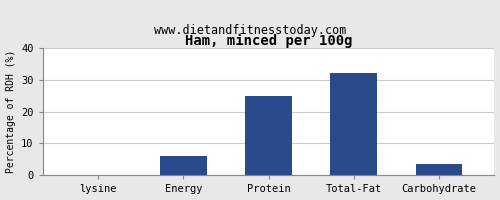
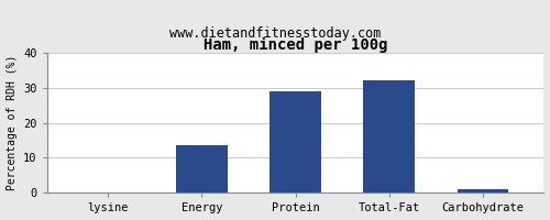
Energy: 6.0 -> 13.5
Protein: 25.0 -> 29.0
Carbohydrate: 3.5 -> 1.2
